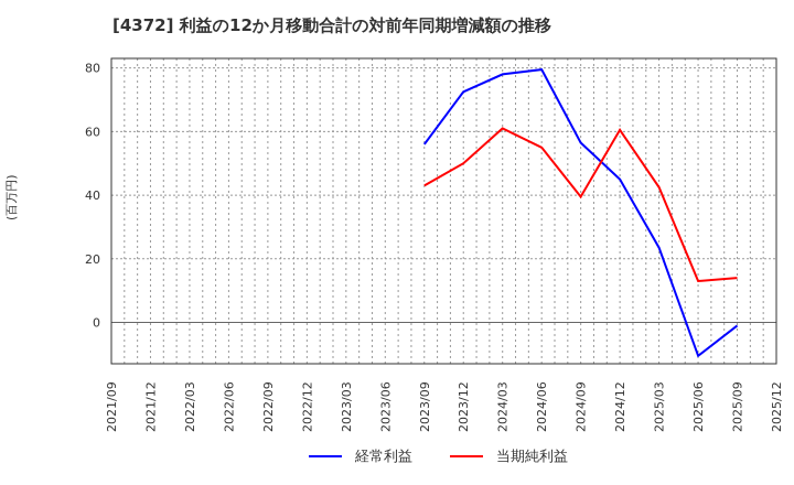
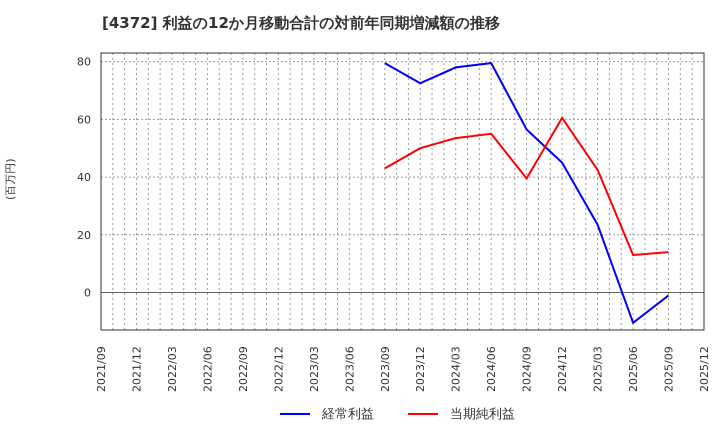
経常利益/2023/09: 56 -> 80
当期純利益/2024/03: 61 -> 54
